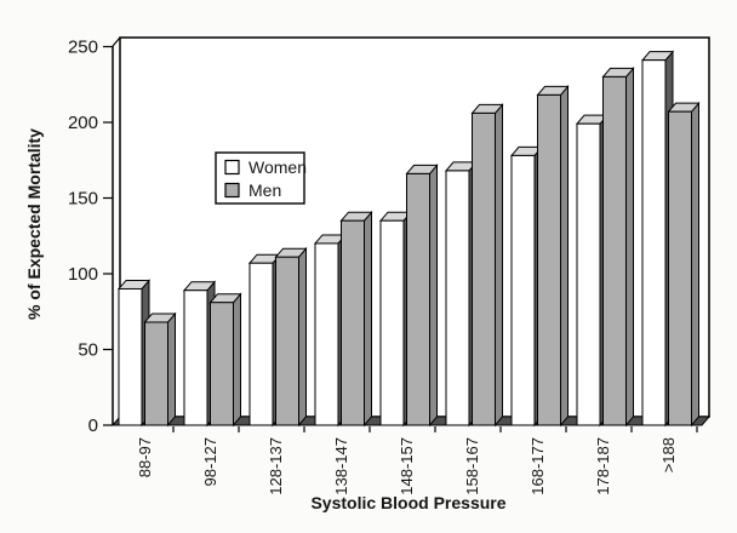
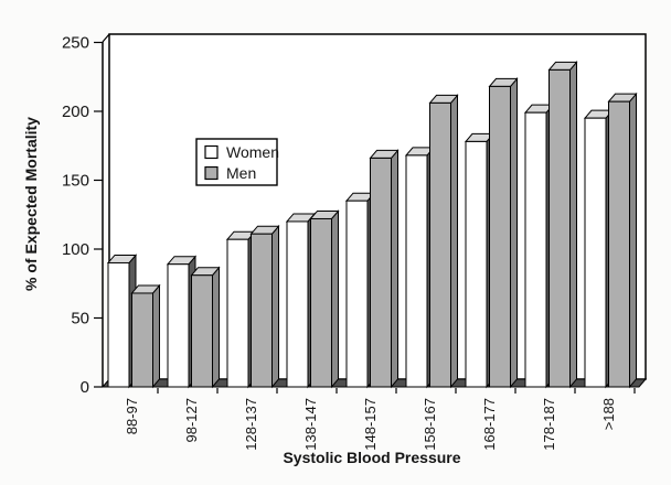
Men/138-147: 135 -> 122
Women/>188: 241 -> 195
